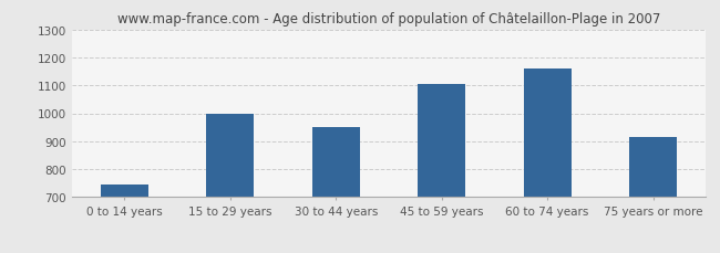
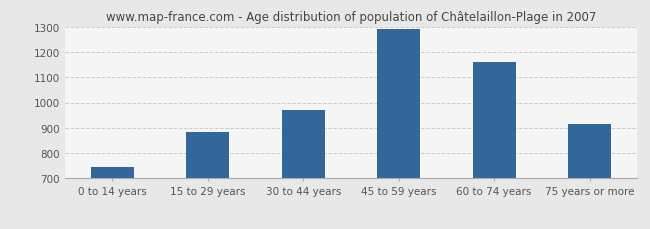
15 to 29 years: 1000 -> 885
30 to 44 years: 950 -> 970
45 to 59 years: 1105 -> 1290
